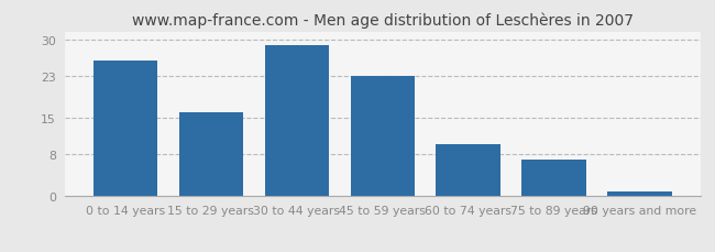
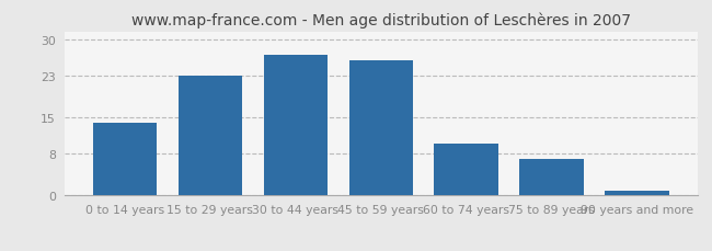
0 to 14 years: 26 -> 14
15 to 29 years: 16 -> 23
30 to 44 years: 29 -> 27
45 to 59 years: 23 -> 26
